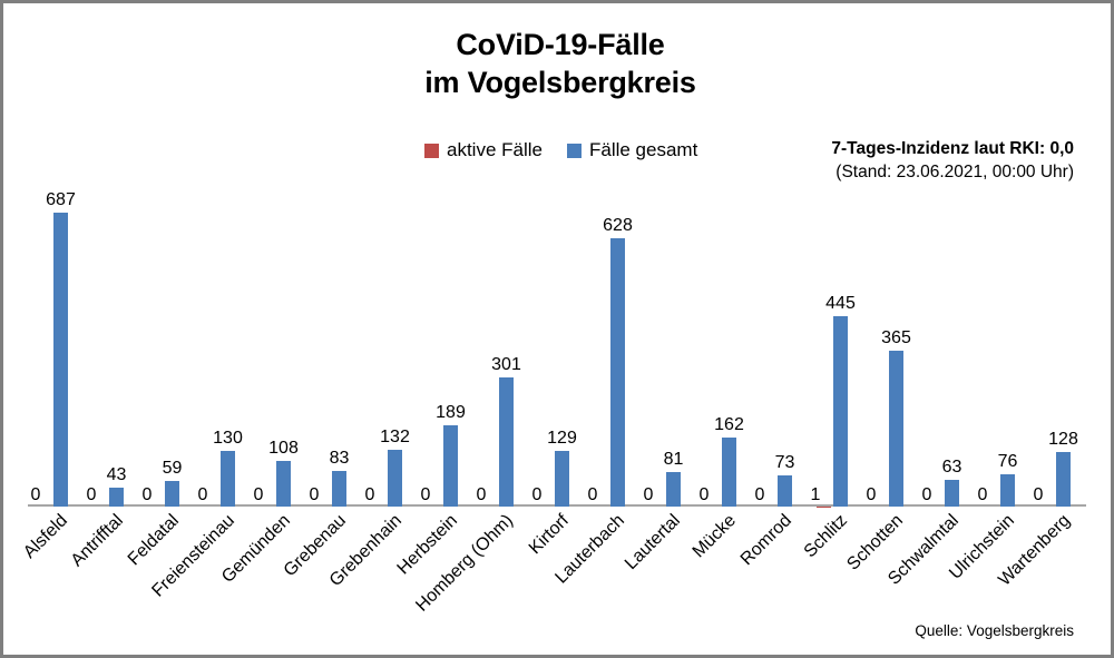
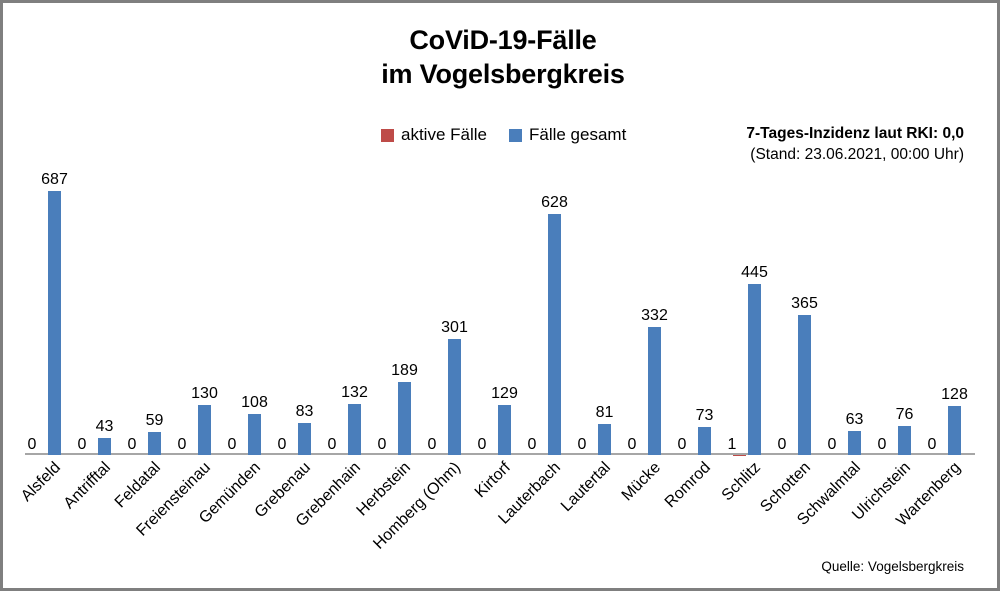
Fälle gesamt/Mücke: 162 -> 332
